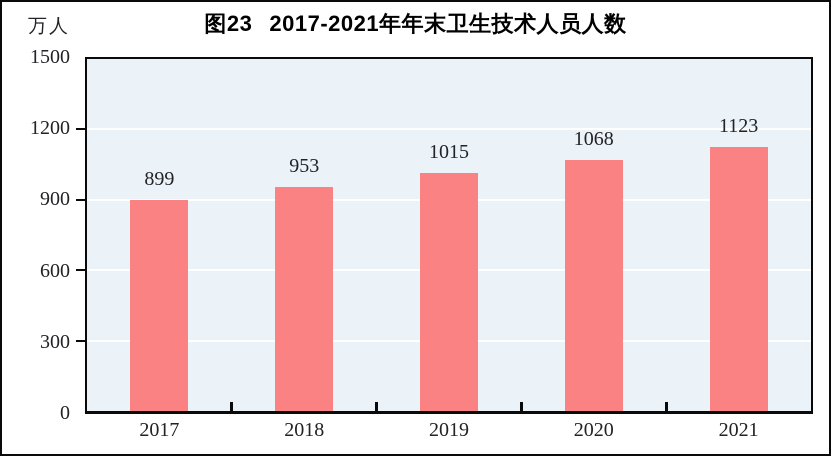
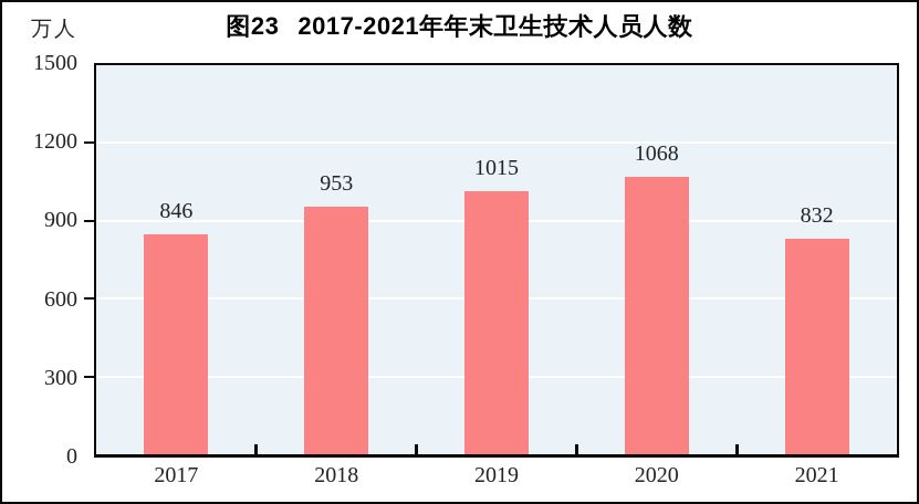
2017: 899 -> 846
2021: 1123 -> 832
